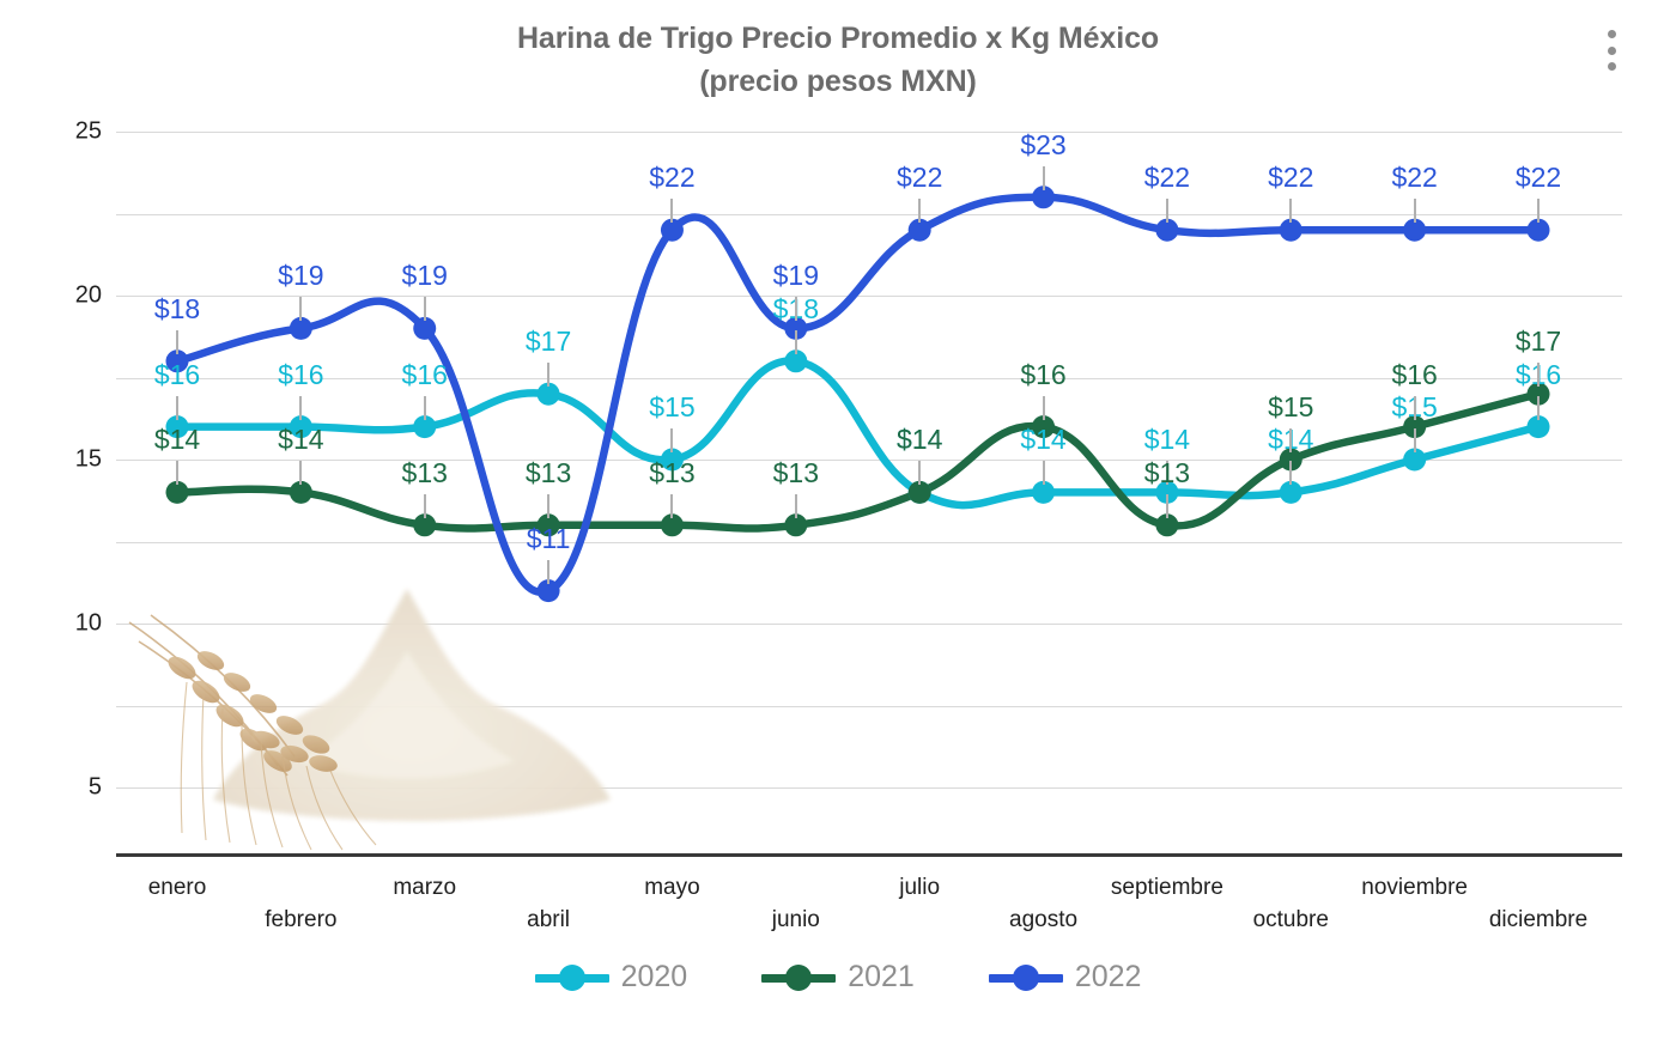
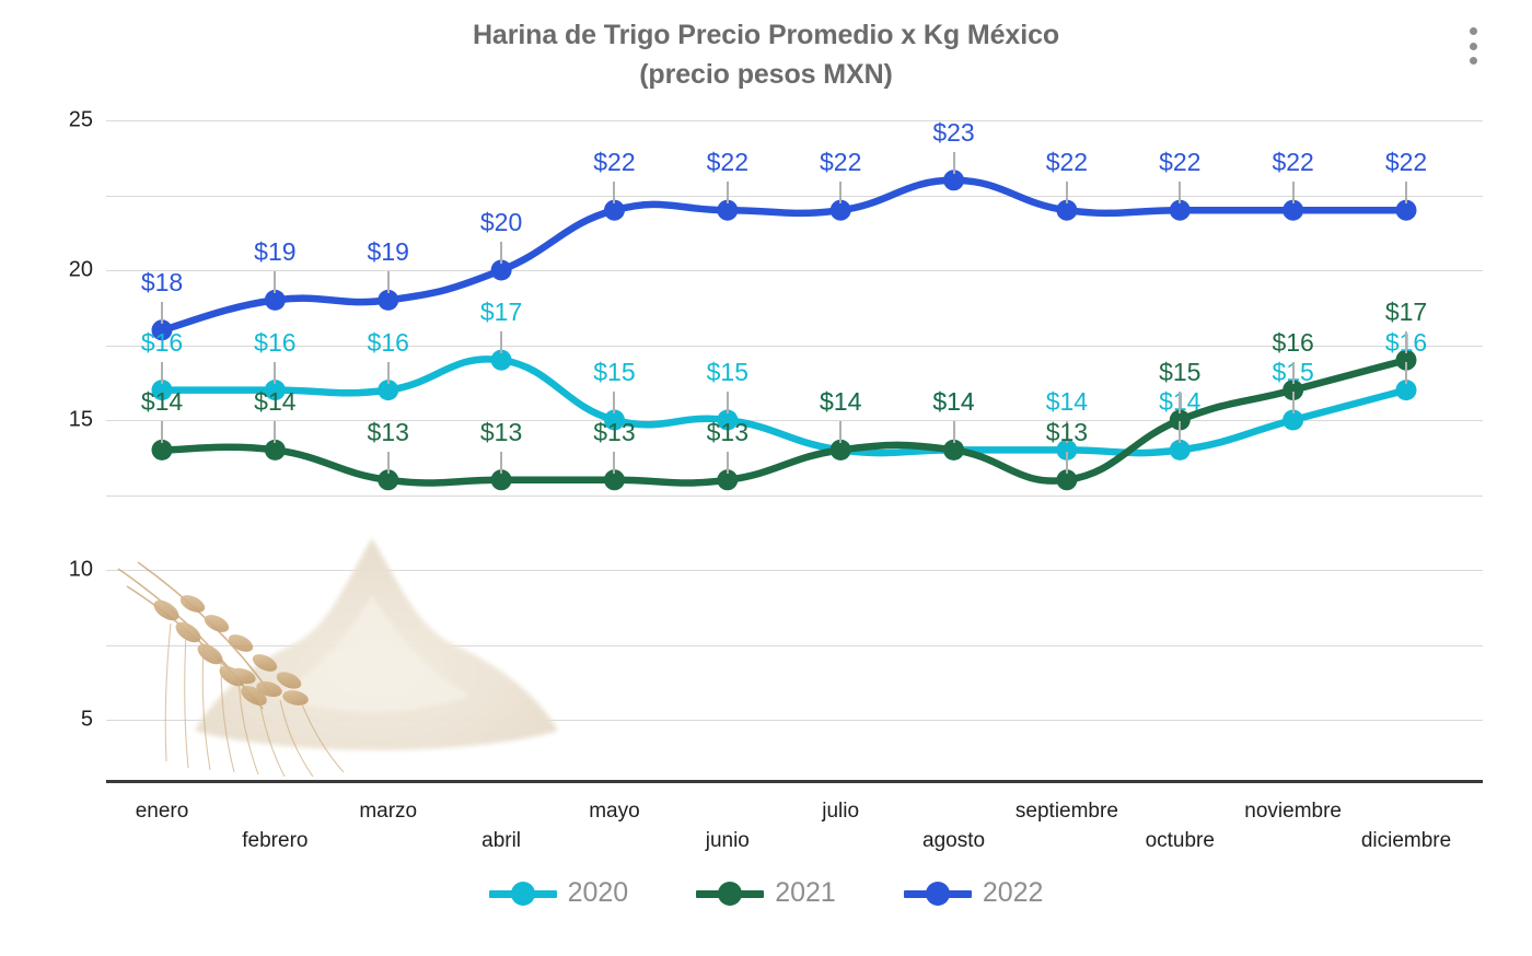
2022/abril: $11 -> $20
2020/junio: $18 -> $15
2022/junio: $19 -> $22
2021/agosto: $16 -> $14
